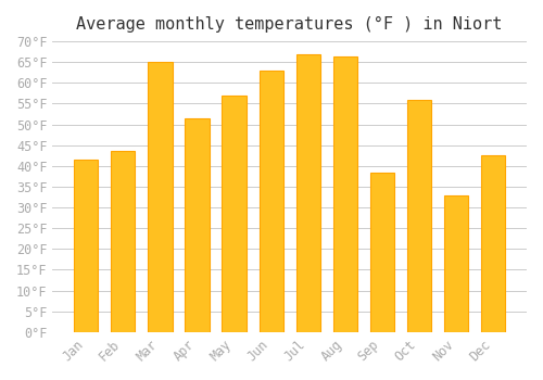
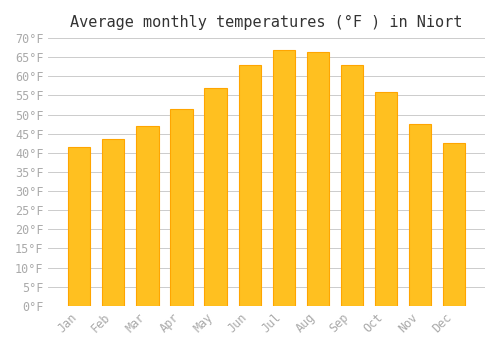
Mar: 65.0°F -> 47.0°F
Sep: 38.5°F -> 63.0°F
Nov: 33.0°F -> 47.5°F
